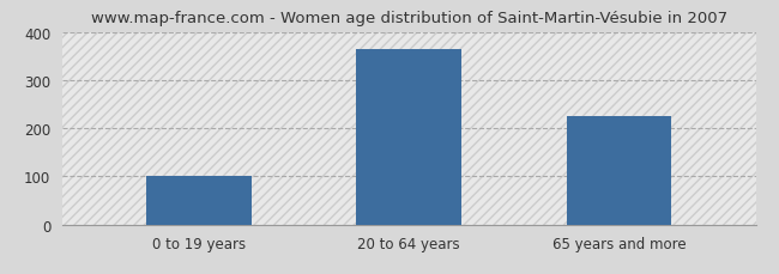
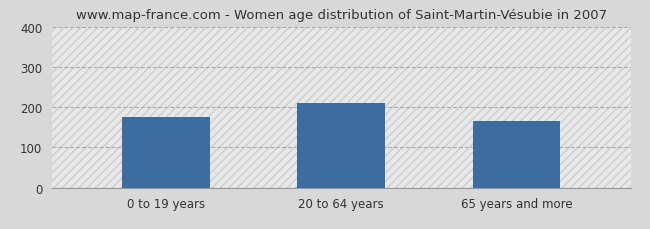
0 to 19 years: 100 -> 175
20 to 64 years: 365 -> 210
65 years and more: 225 -> 165
